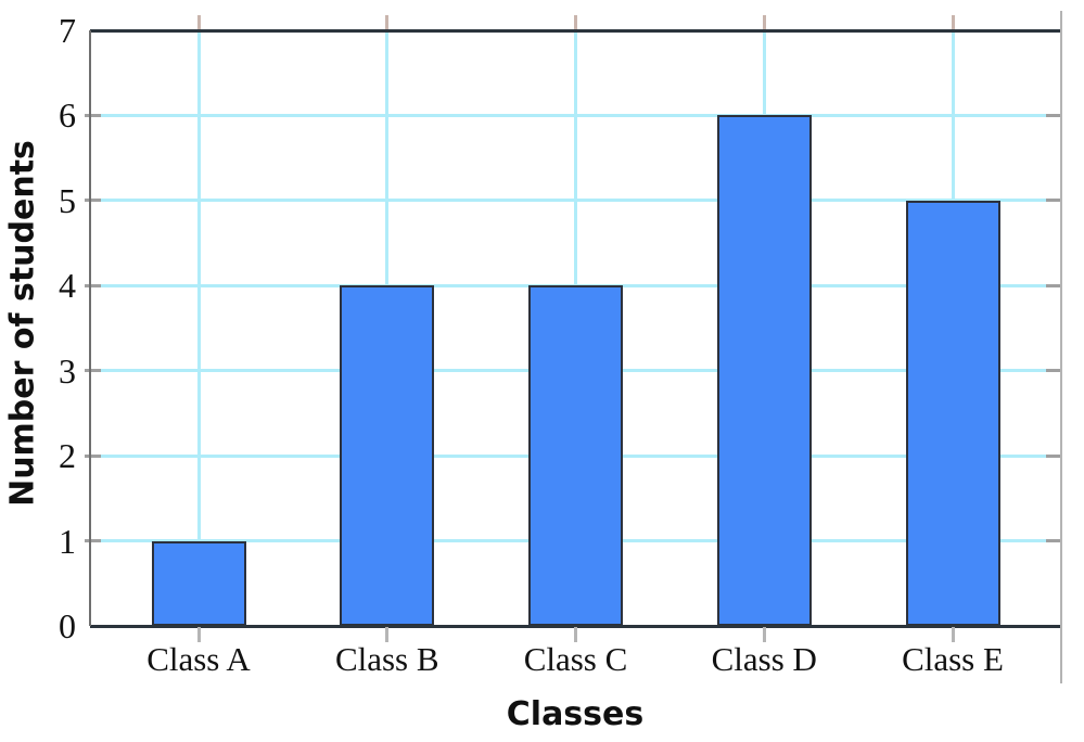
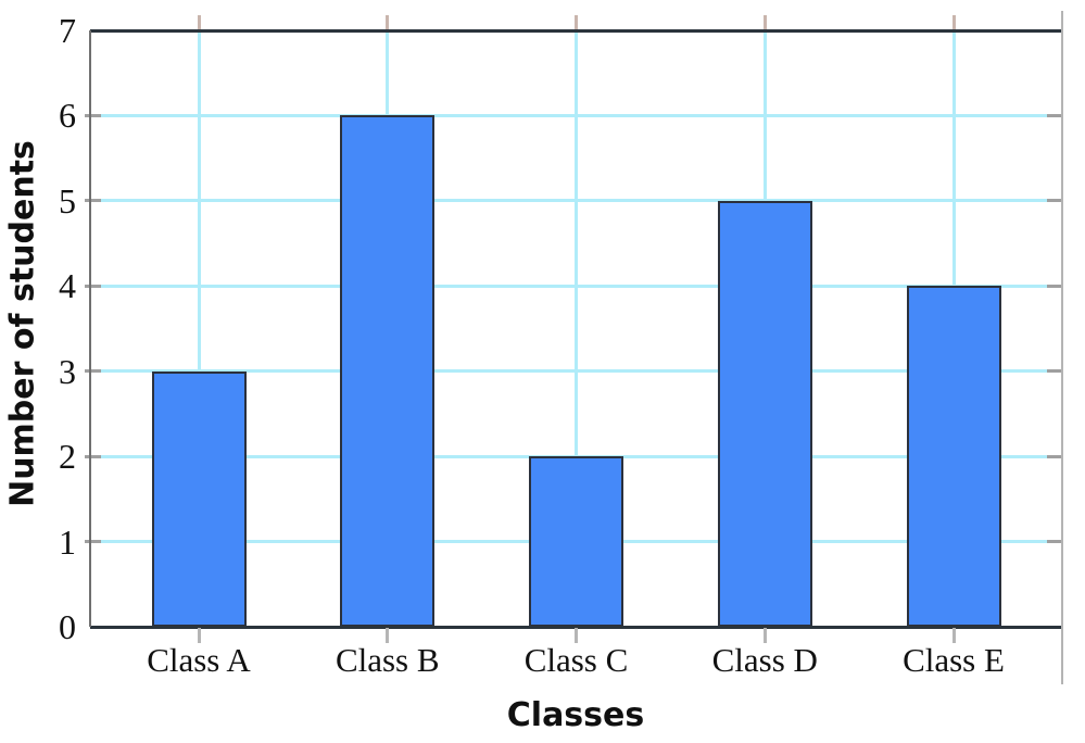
Class A: 1 -> 3
Class B: 4 -> 6
Class C: 4 -> 2
Class D: 6 -> 5
Class E: 5 -> 4
